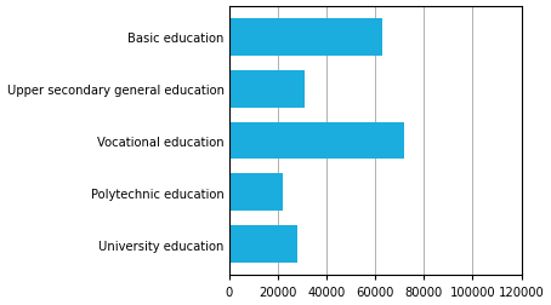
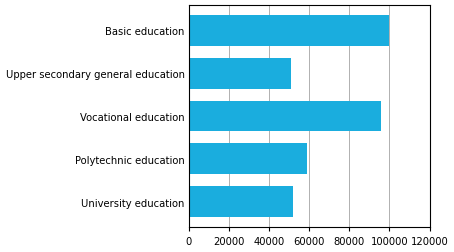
Basic education: 63000 -> 100000
Upper secondary general education: 31000 -> 51000
Vocational education: 72000 -> 96000
Polytechnic education: 22000 -> 59000
University education: 28000 -> 52000
